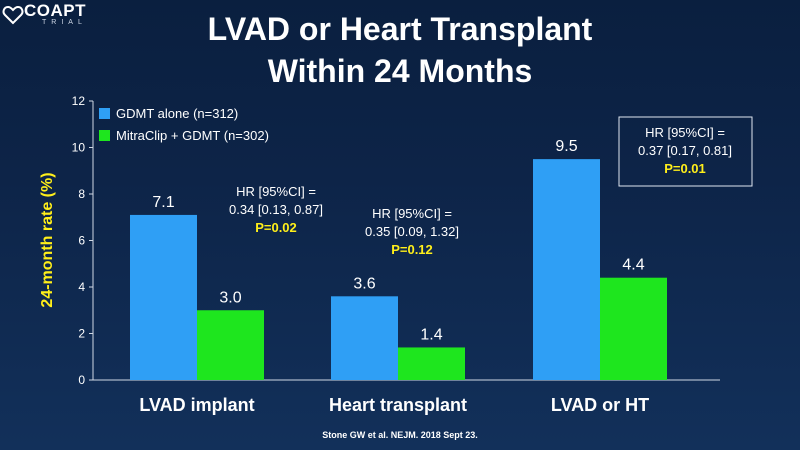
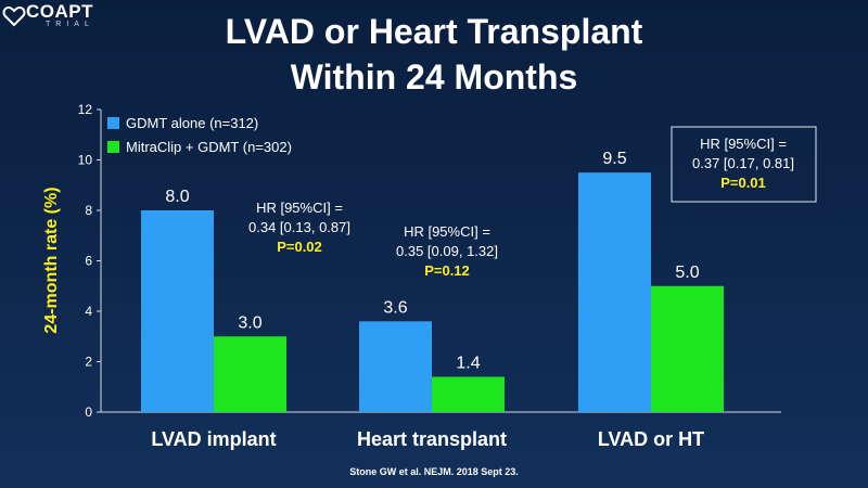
GDMT alone (n=312)/LVAD implant: 7.1 -> 8.0
MitraClip + GDMT (n=302)/LVAD or HT: 4.4 -> 5.0
